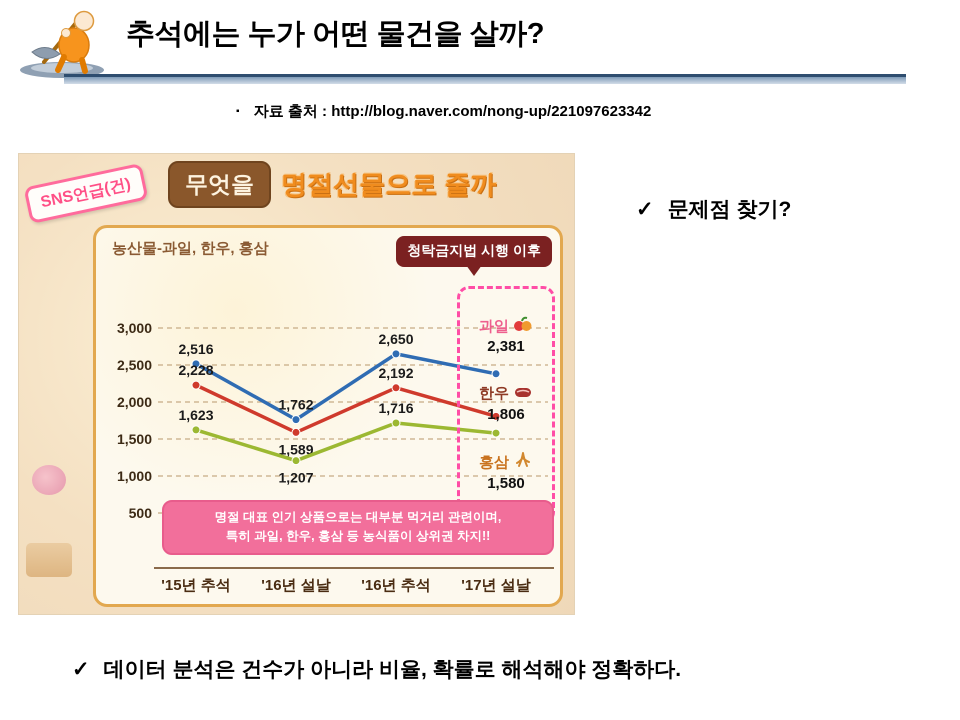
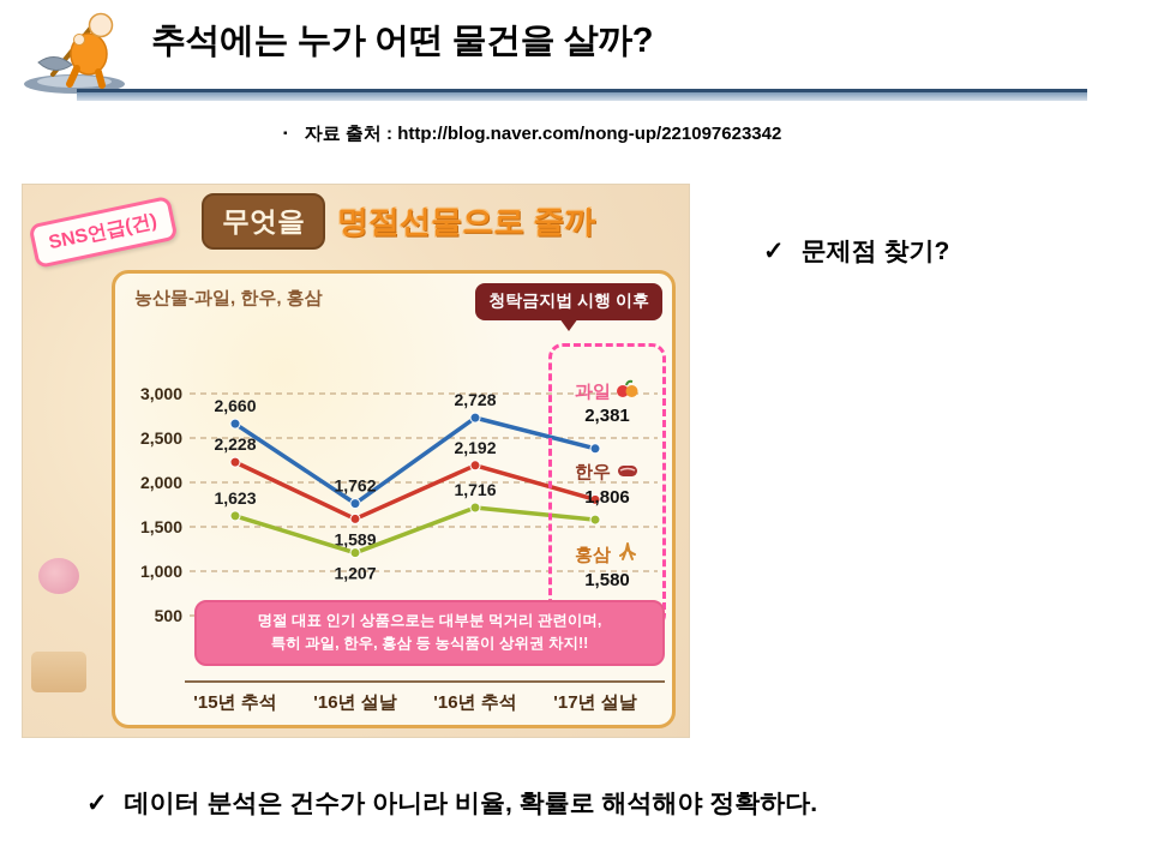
과일/'15년 추석: 2,516 -> 2,660
과일/'16년 추석: 2,650 -> 2,728
